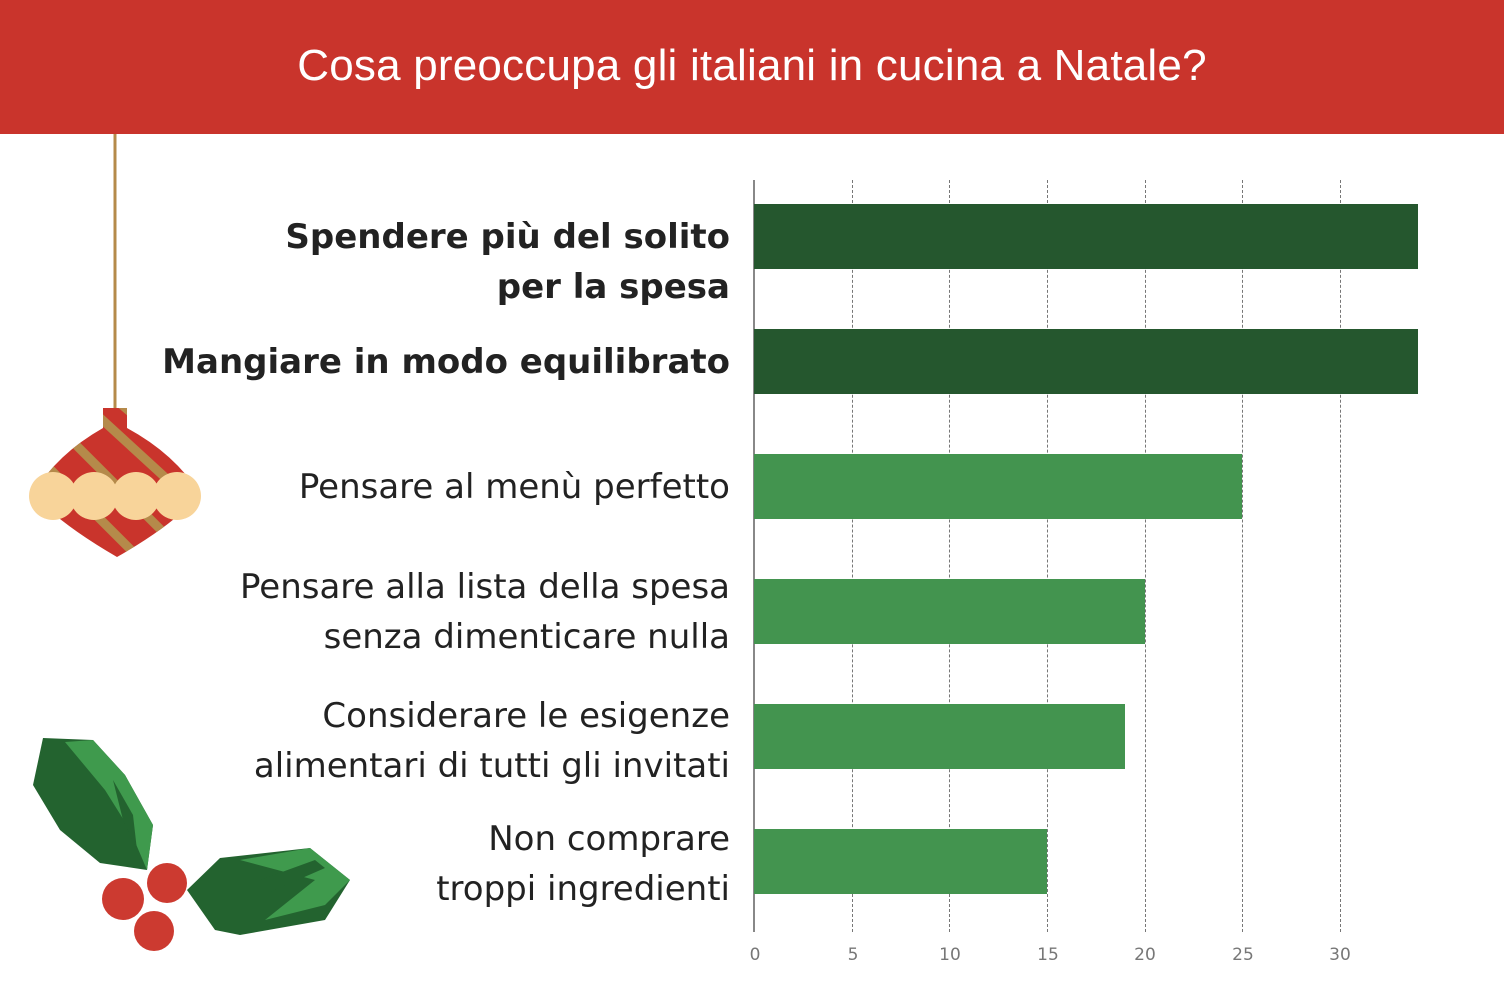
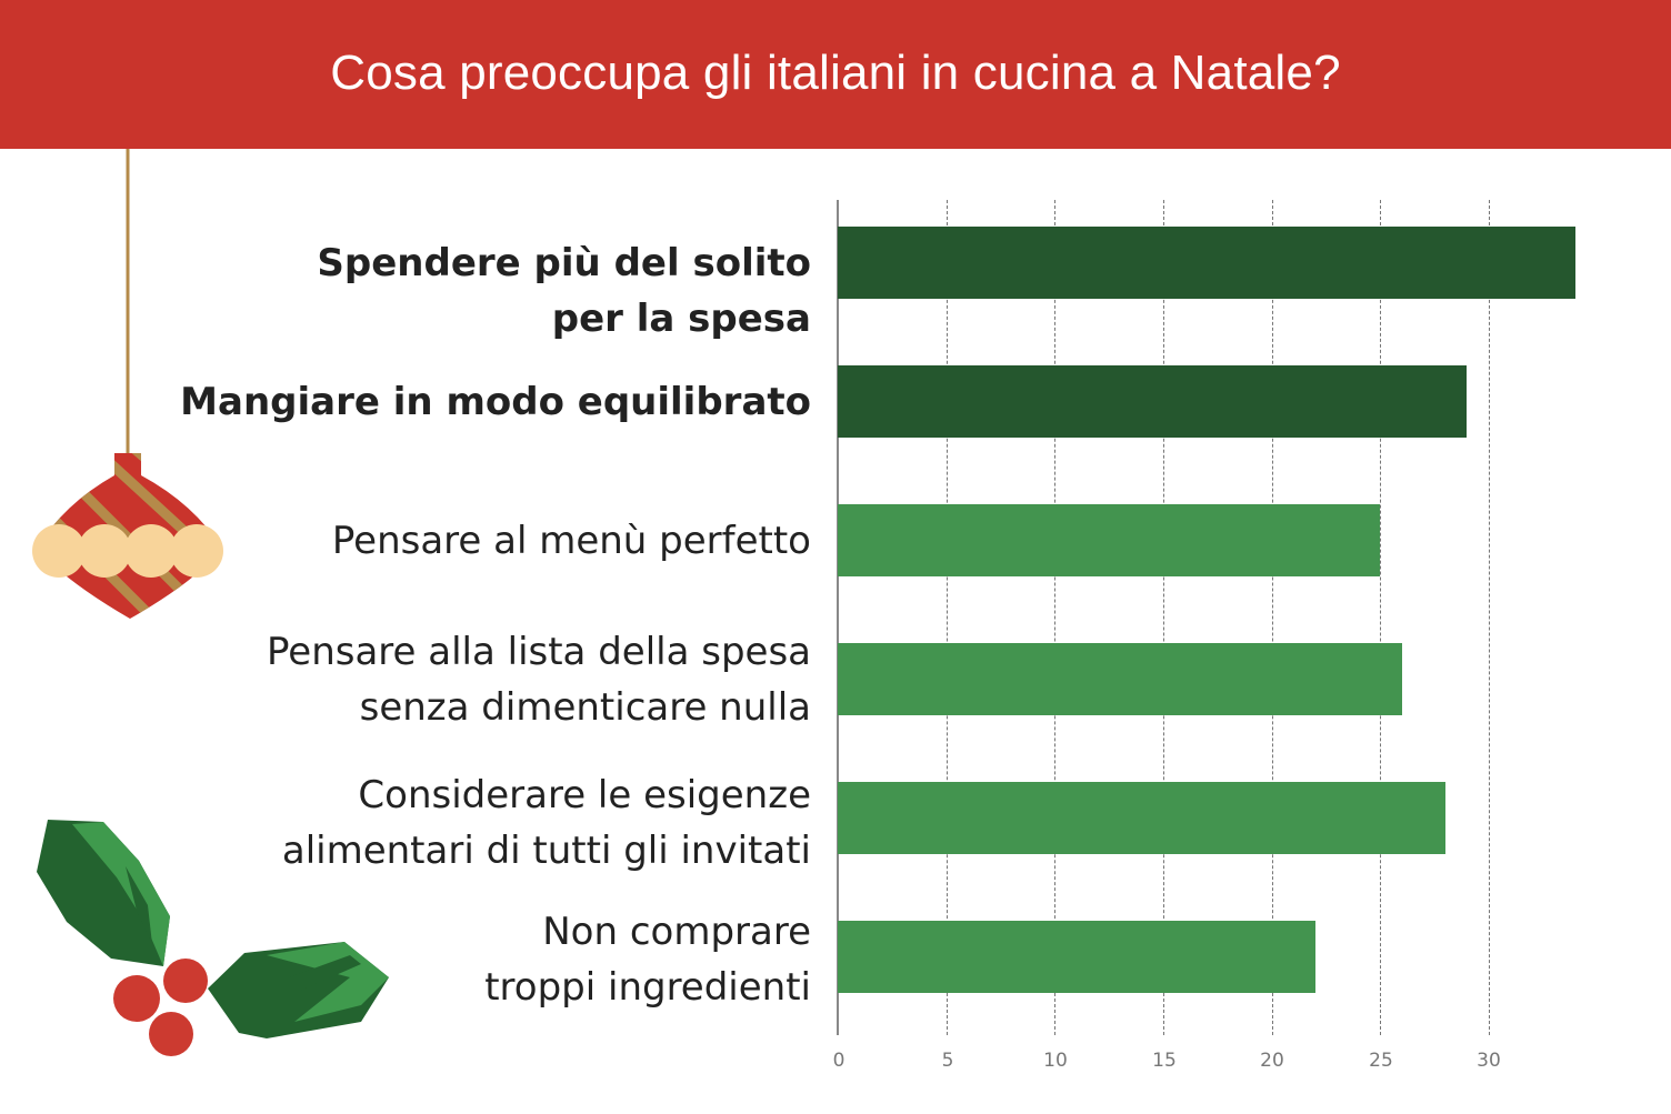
Mangiare in modo equilibrato: 34 -> 29
Pensare alla lista della spesa senza dimenticare nulla: 20 -> 26
Considerare le esigenze alimentari di tutti gli invitati: 19 -> 28
Non comprare troppi ingredienti: 15 -> 22
